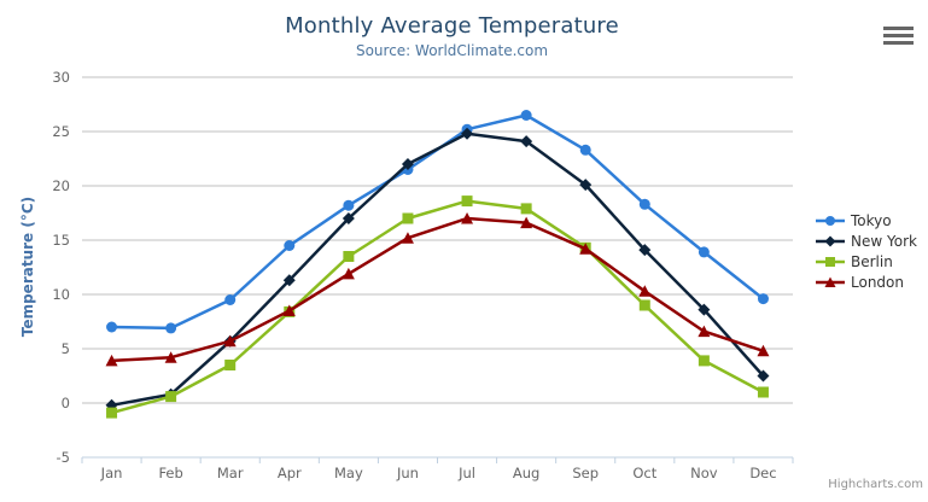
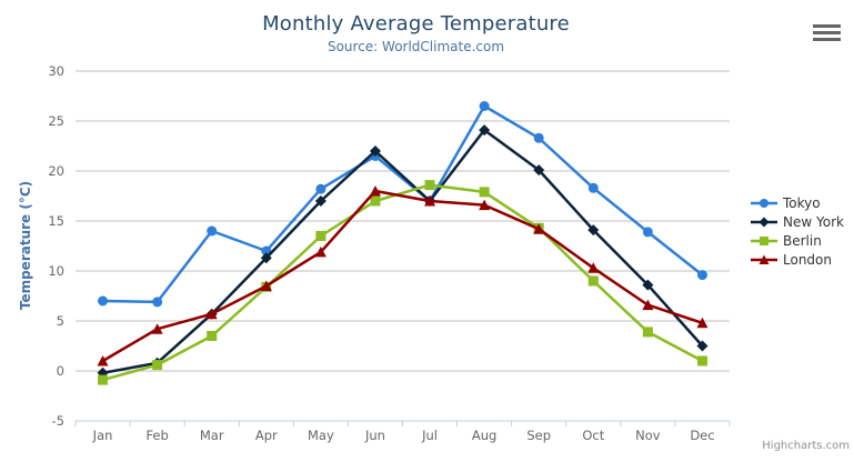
London/Jan: 4 -> 1
Tokyo/Mar: 10 -> 14
Tokyo/Apr: 14 -> 12
London/Jun: 15 -> 18
Tokyo/Jul: 25 -> 17
New York/Jul: 25 -> 17
